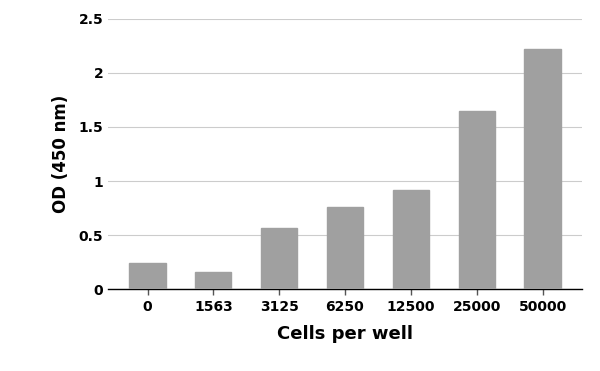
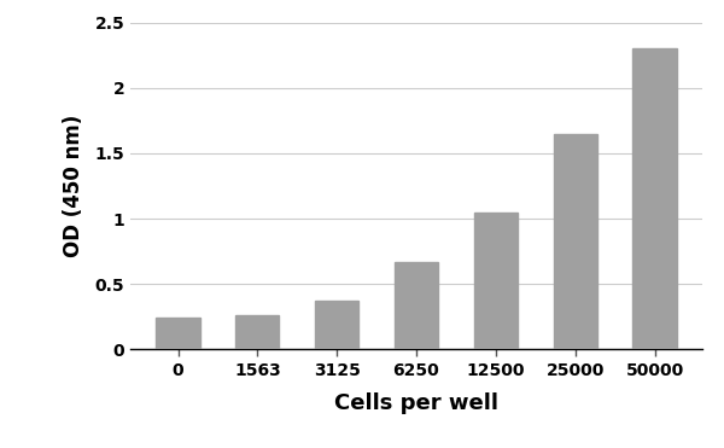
1563: 0.16 -> 0.26
3125: 0.57 -> 0.37
6250: 0.76 -> 0.67
12500: 0.92 -> 1.05
50000: 2.22 -> 2.30
